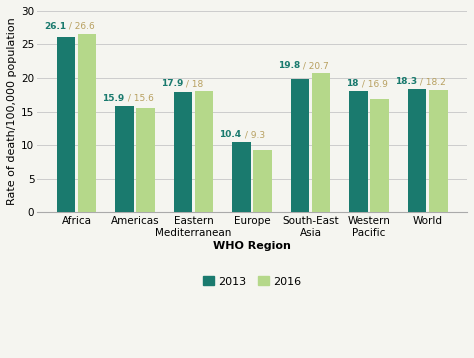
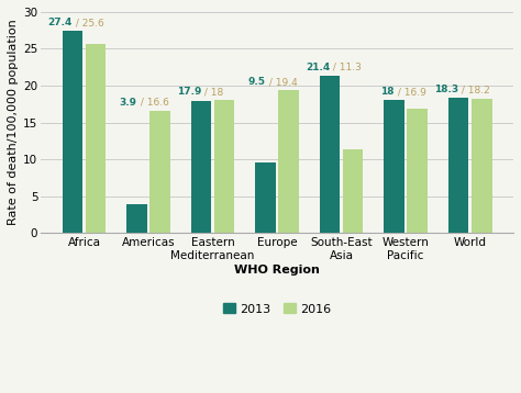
2013/Africa: 26.1 -> 27.4
2016/Africa: 26.6 -> 25.6
2013/Americas: 15.9 -> 3.9
2016/Americas: 15.6 -> 16.6
2013/Europe: 10.4 -> 9.5
2016/Europe: 9.3 -> 19.4
2013/South-East Asia: 19.8 -> 21.4
2016/South-East Asia: 20.7 -> 11.3
